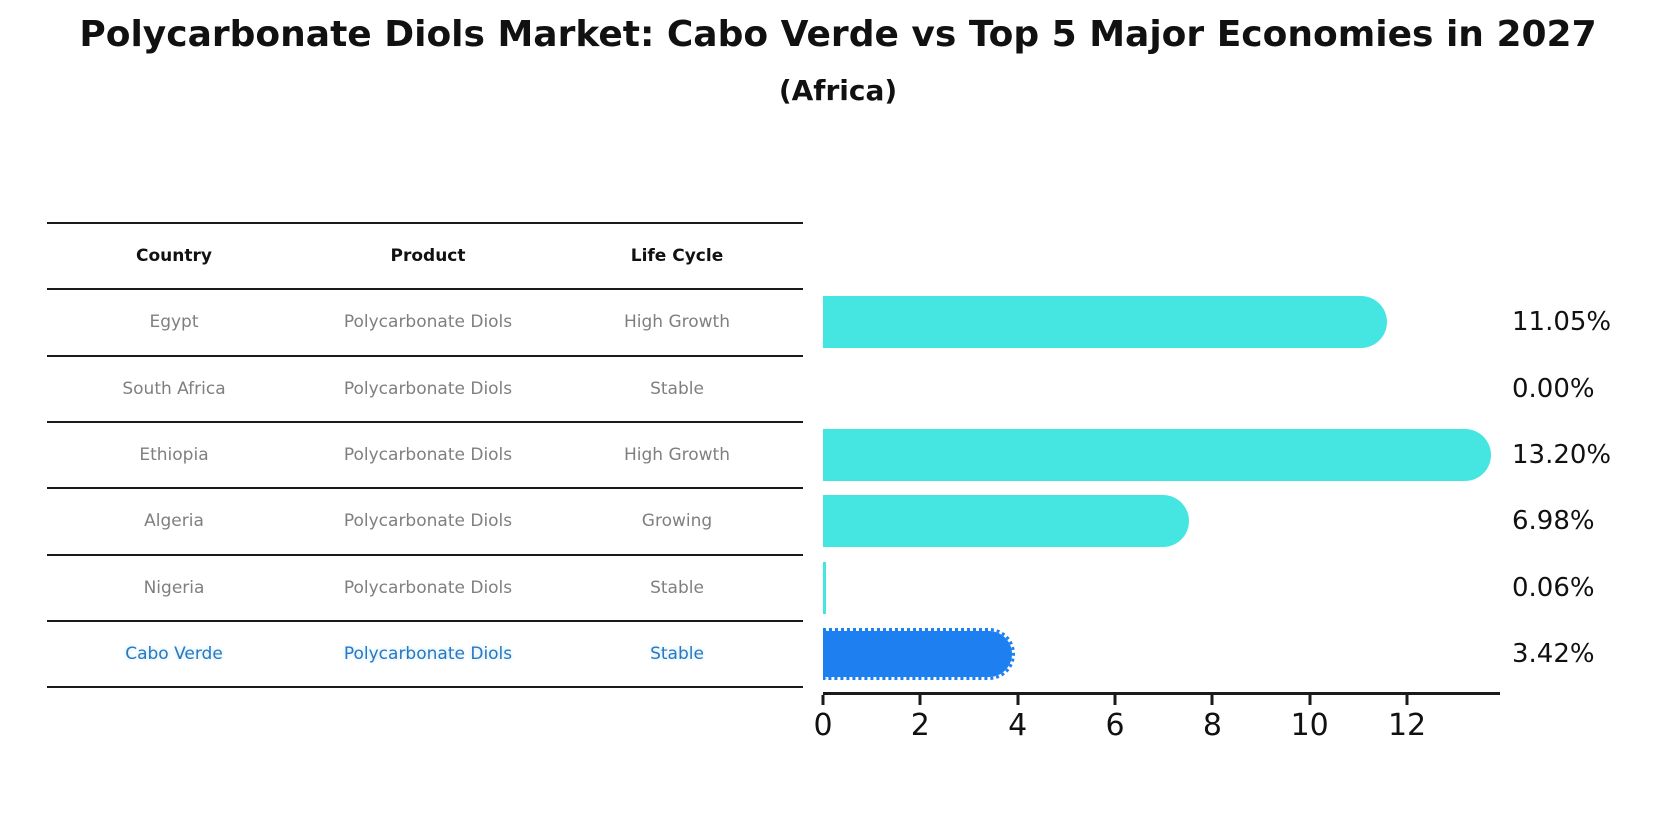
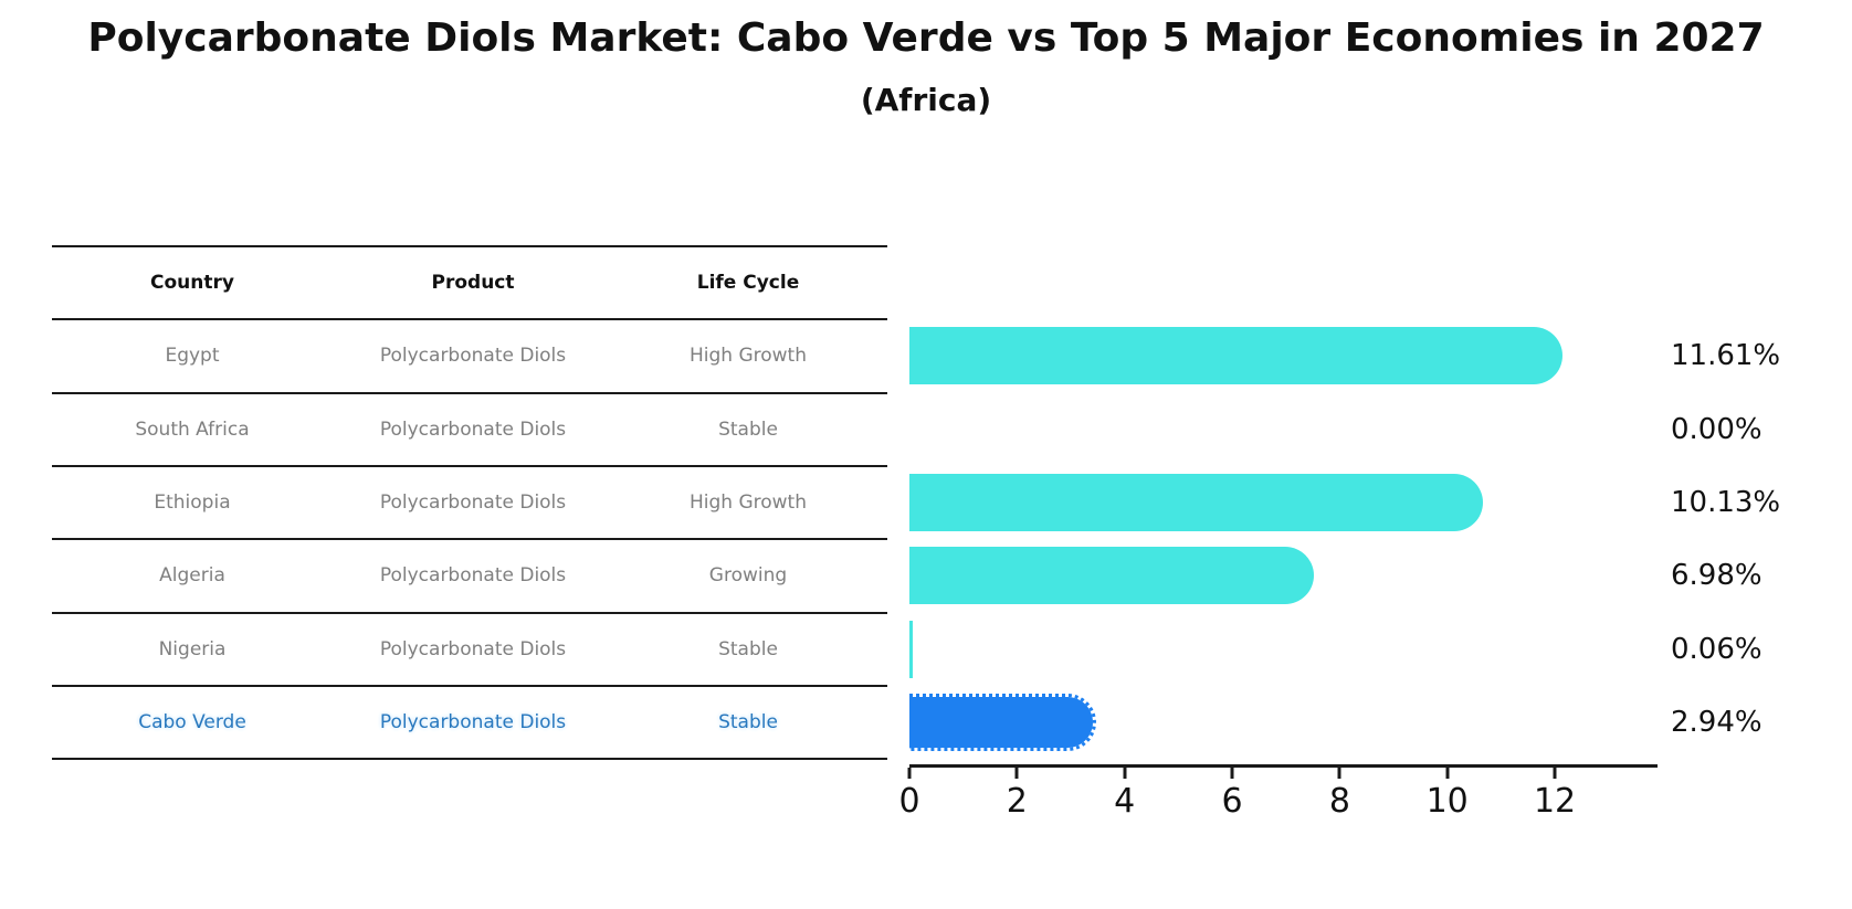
Egypt: 11.05% -> 11.61%
Ethiopia: 13.20% -> 10.13%
Cabo Verde: 3.42% -> 2.94%
